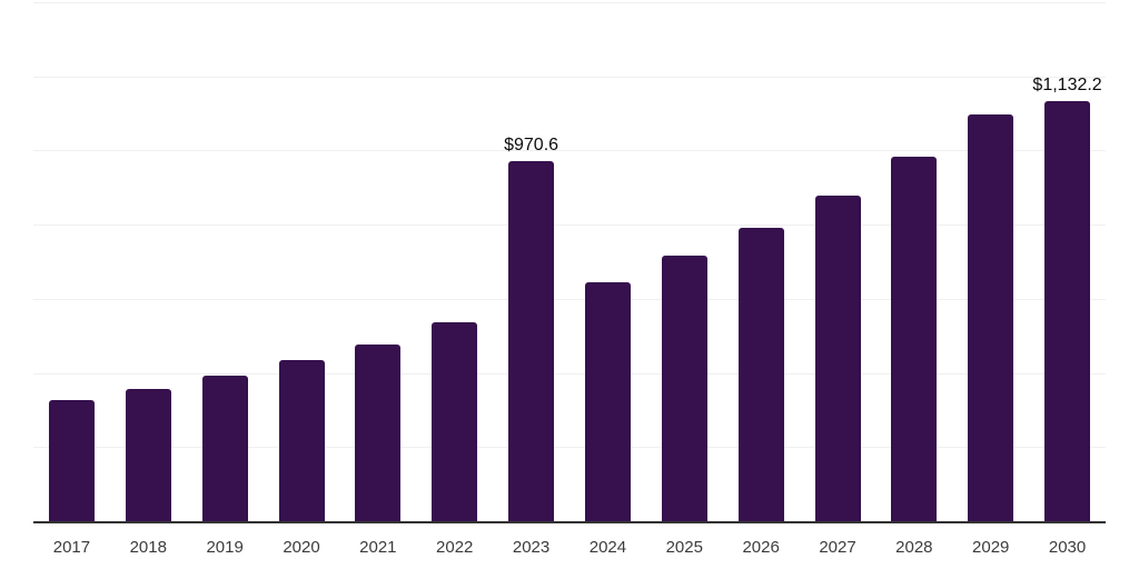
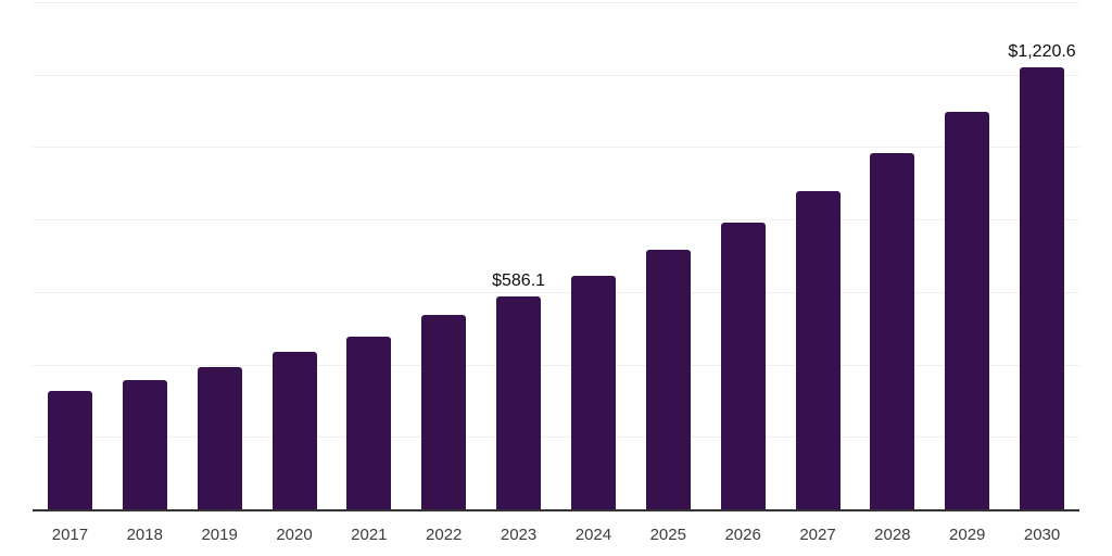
2023: $970.6 -> $586.1
2030: $1,132.2 -> $1,220.6
